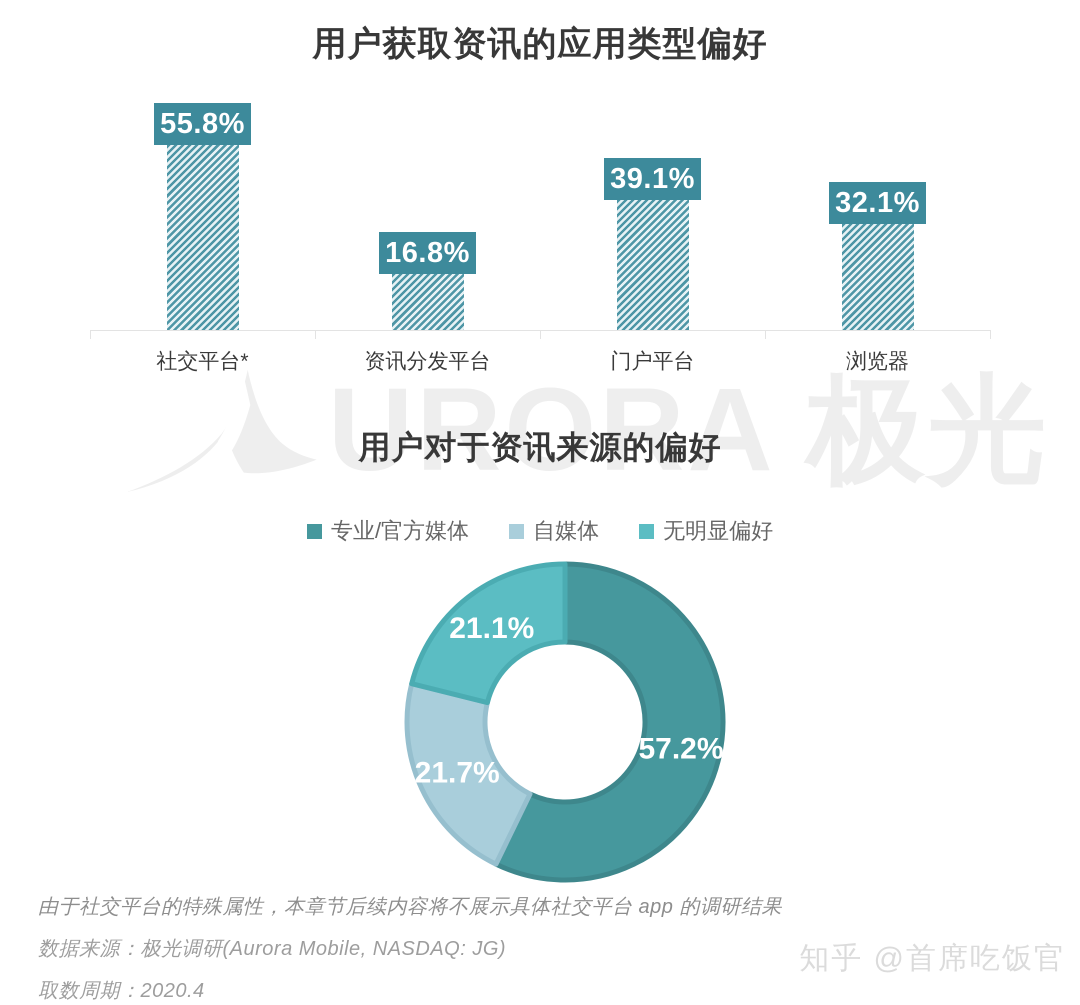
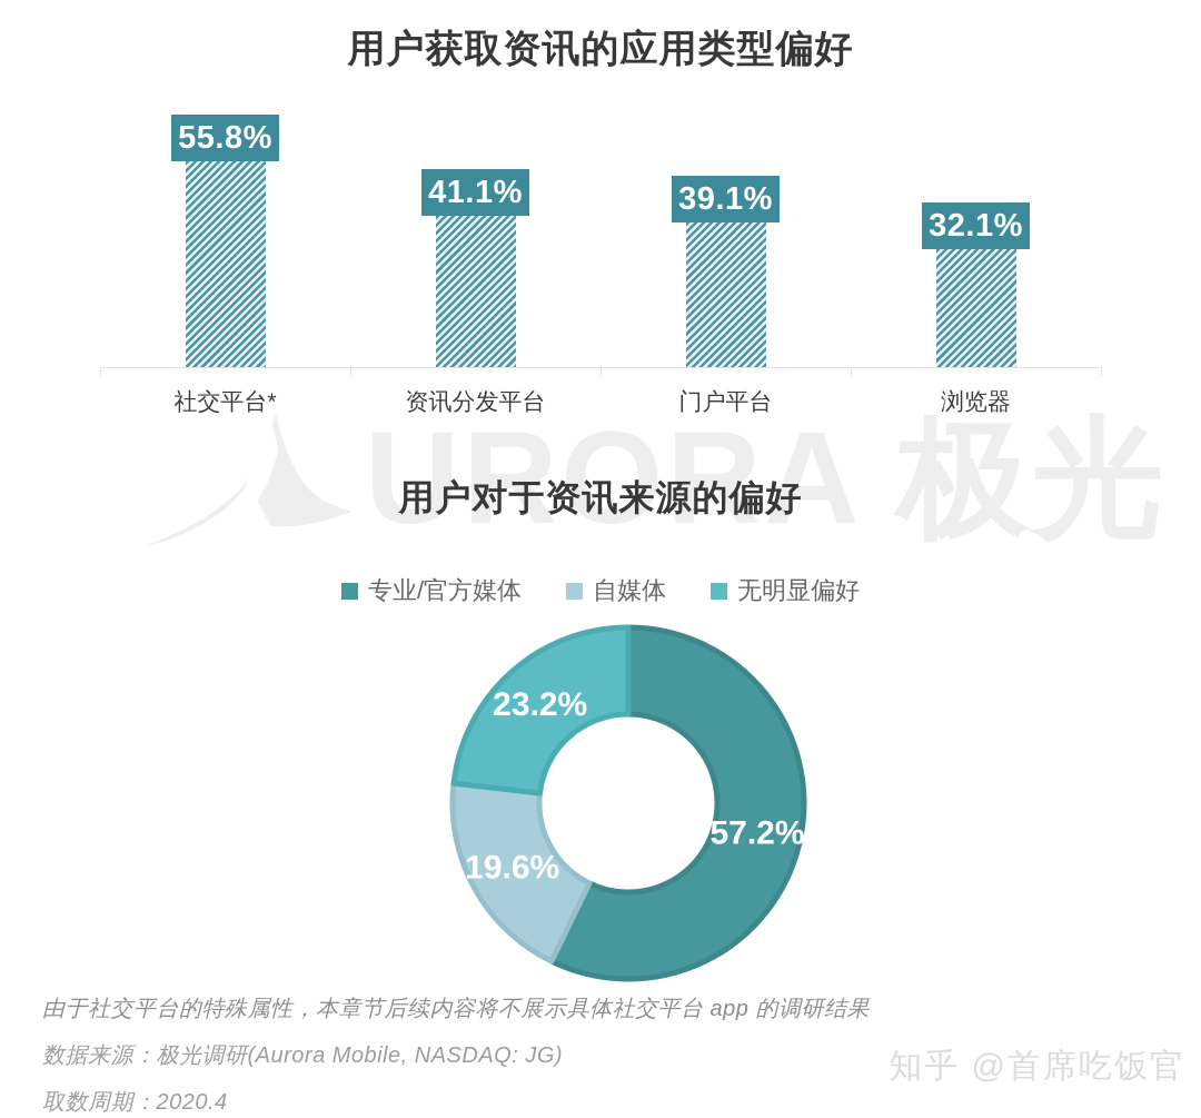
用户获取资讯的应用类型偏好/资讯分发平台: 16.8% -> 41.1%
用户对于资讯来源的偏好/自媒体: 21.7% -> 19.6%
用户对于资讯来源的偏好/无明显偏好: 21.1% -> 23.2%
